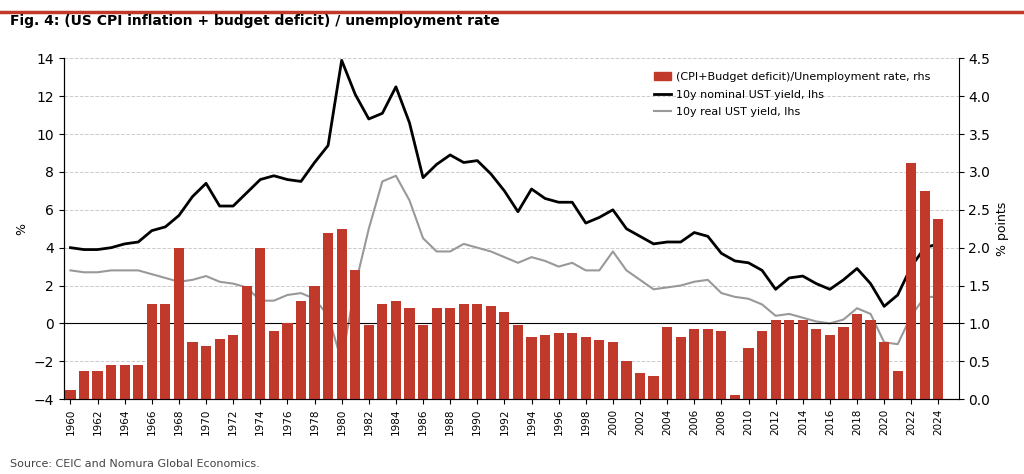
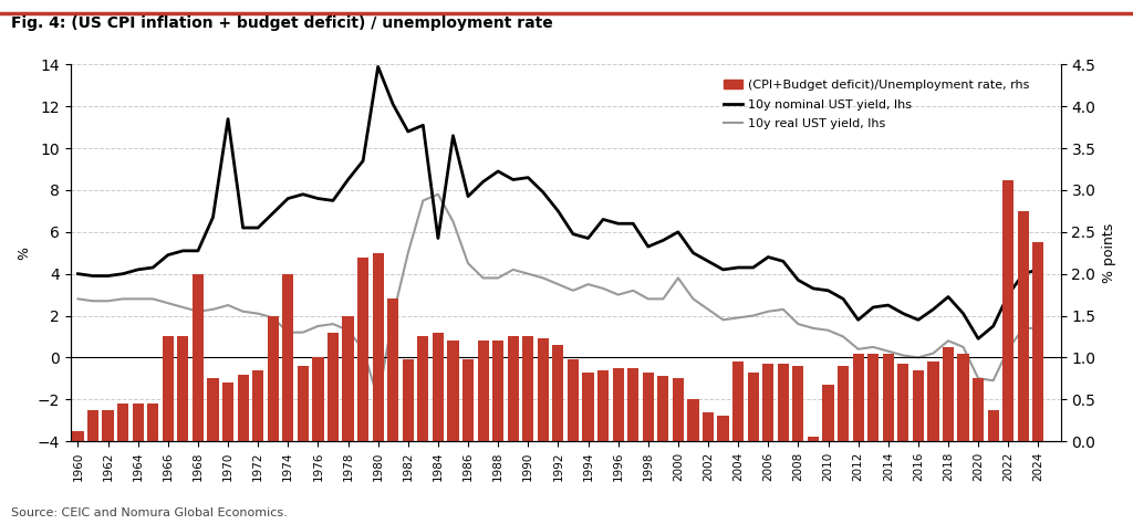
10y nominal UST yield, lhs/1968: 5.7 -> 5.1
10y nominal UST yield, lhs/1970: 7.4 -> 11.4
10y nominal UST yield, lhs/1984: 12.5 -> 5.7
10y nominal UST yield, lhs/1994: 7.1 -> 5.7
